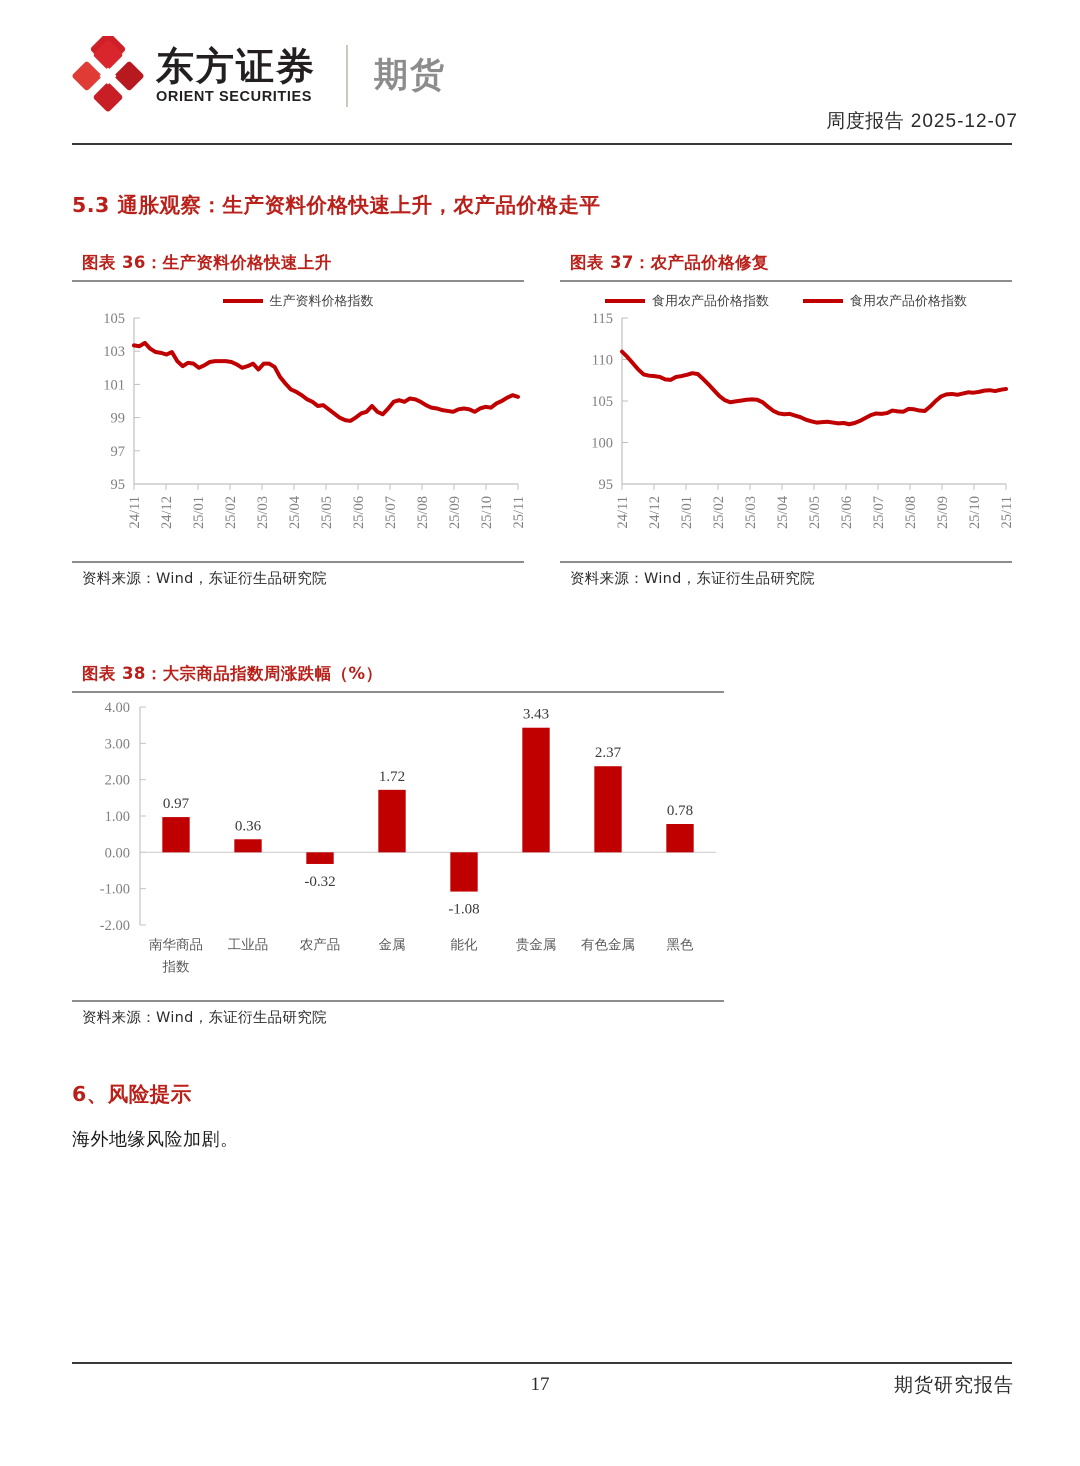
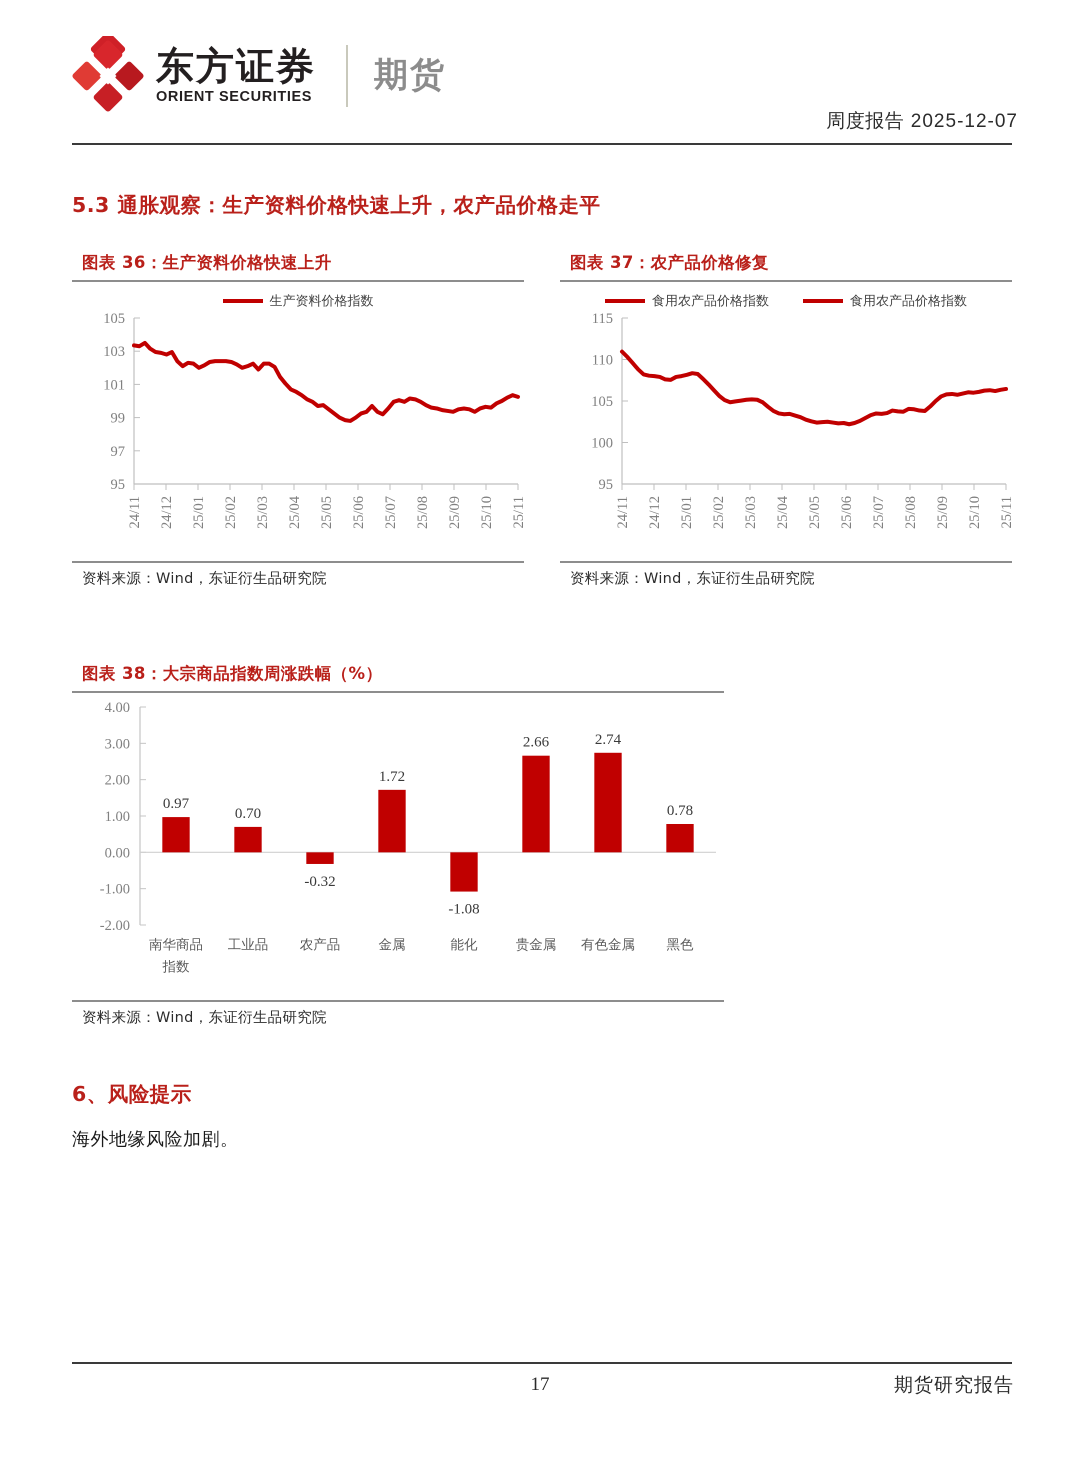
图表 38：大宗商品指数周涨跌幅（%）/工业品: 0.36 -> 0.70
图表 38：大宗商品指数周涨跌幅（%）/贵金属: 3.43 -> 2.66
图表 38：大宗商品指数周涨跌幅（%）/有色金属: 2.37 -> 2.74
